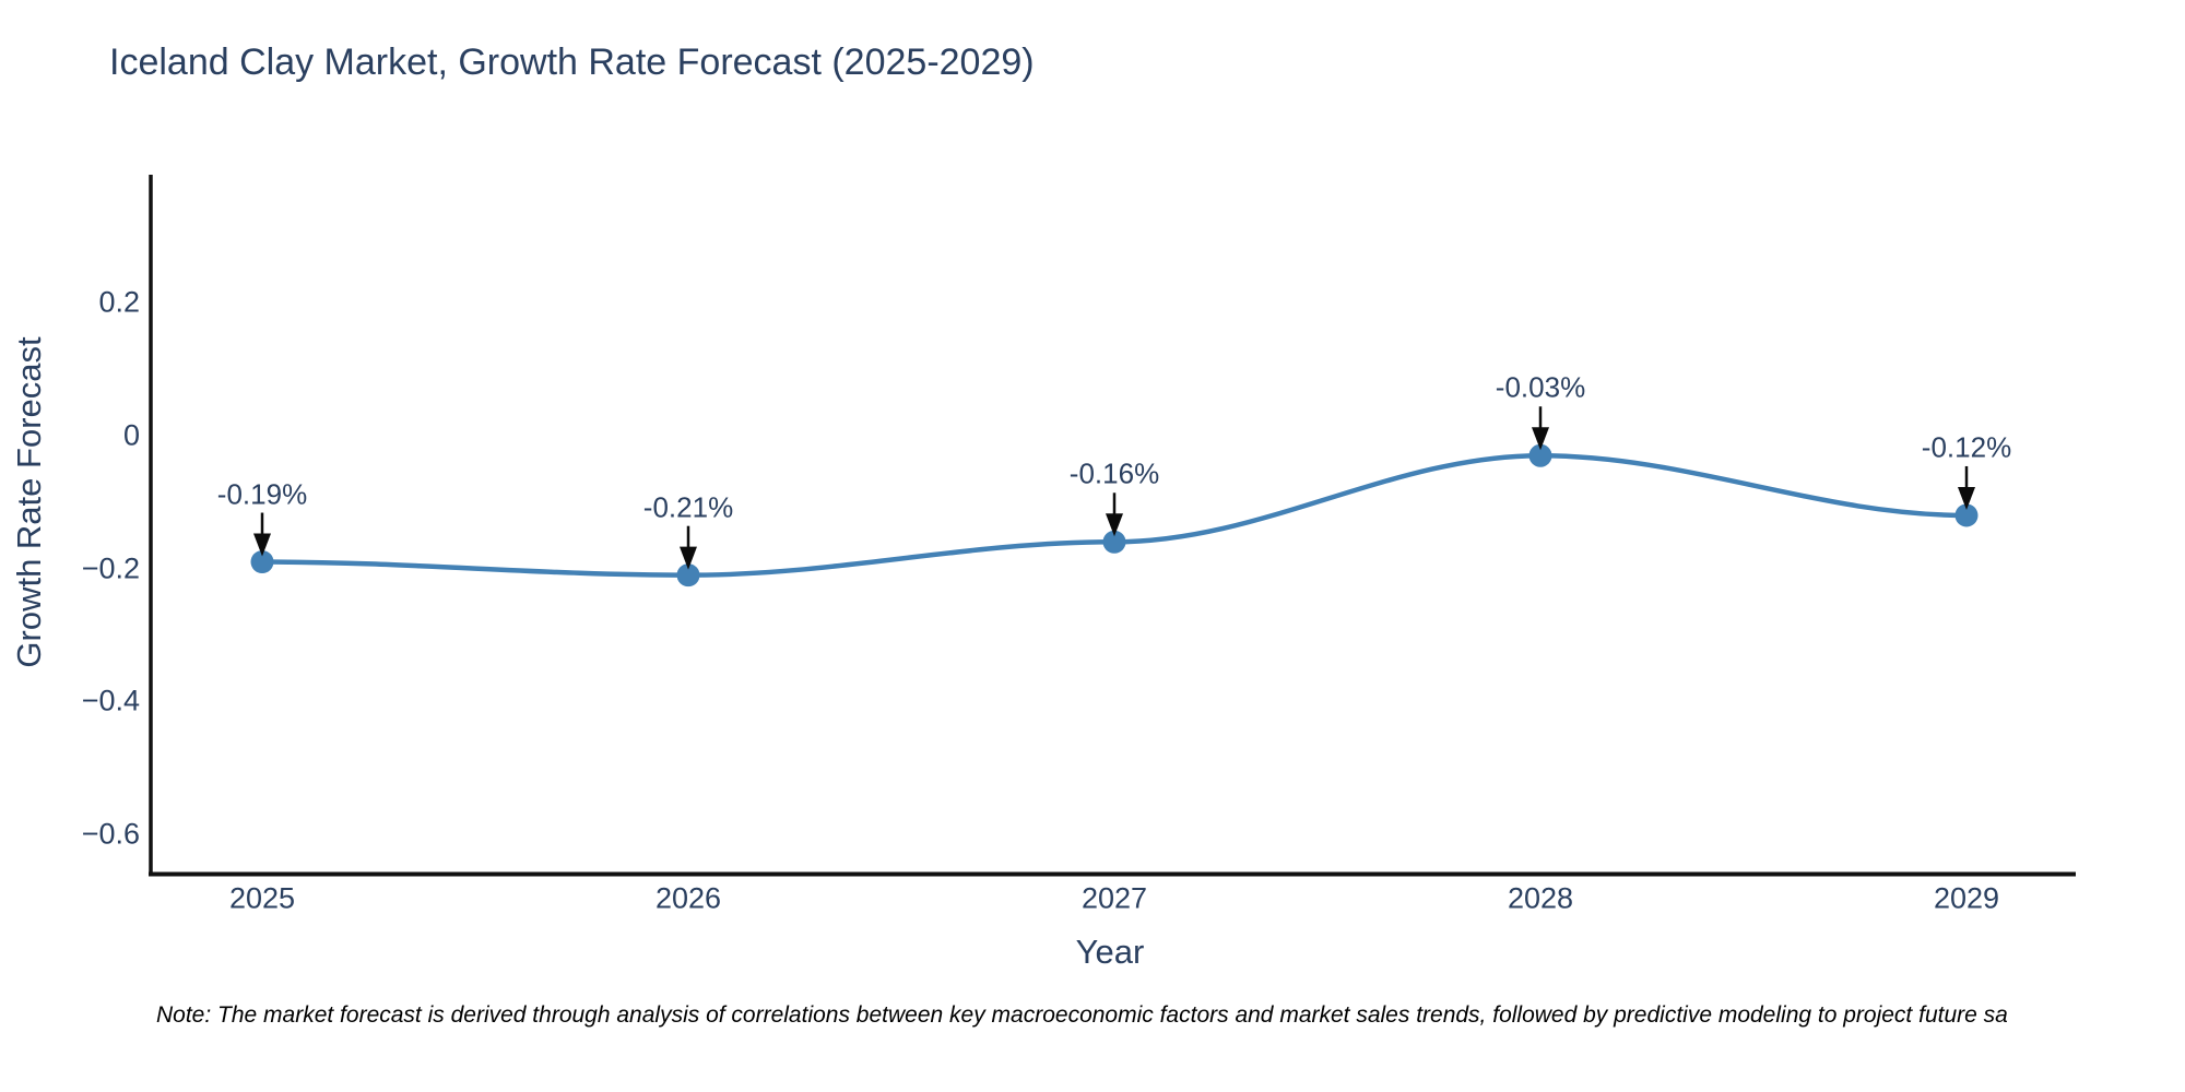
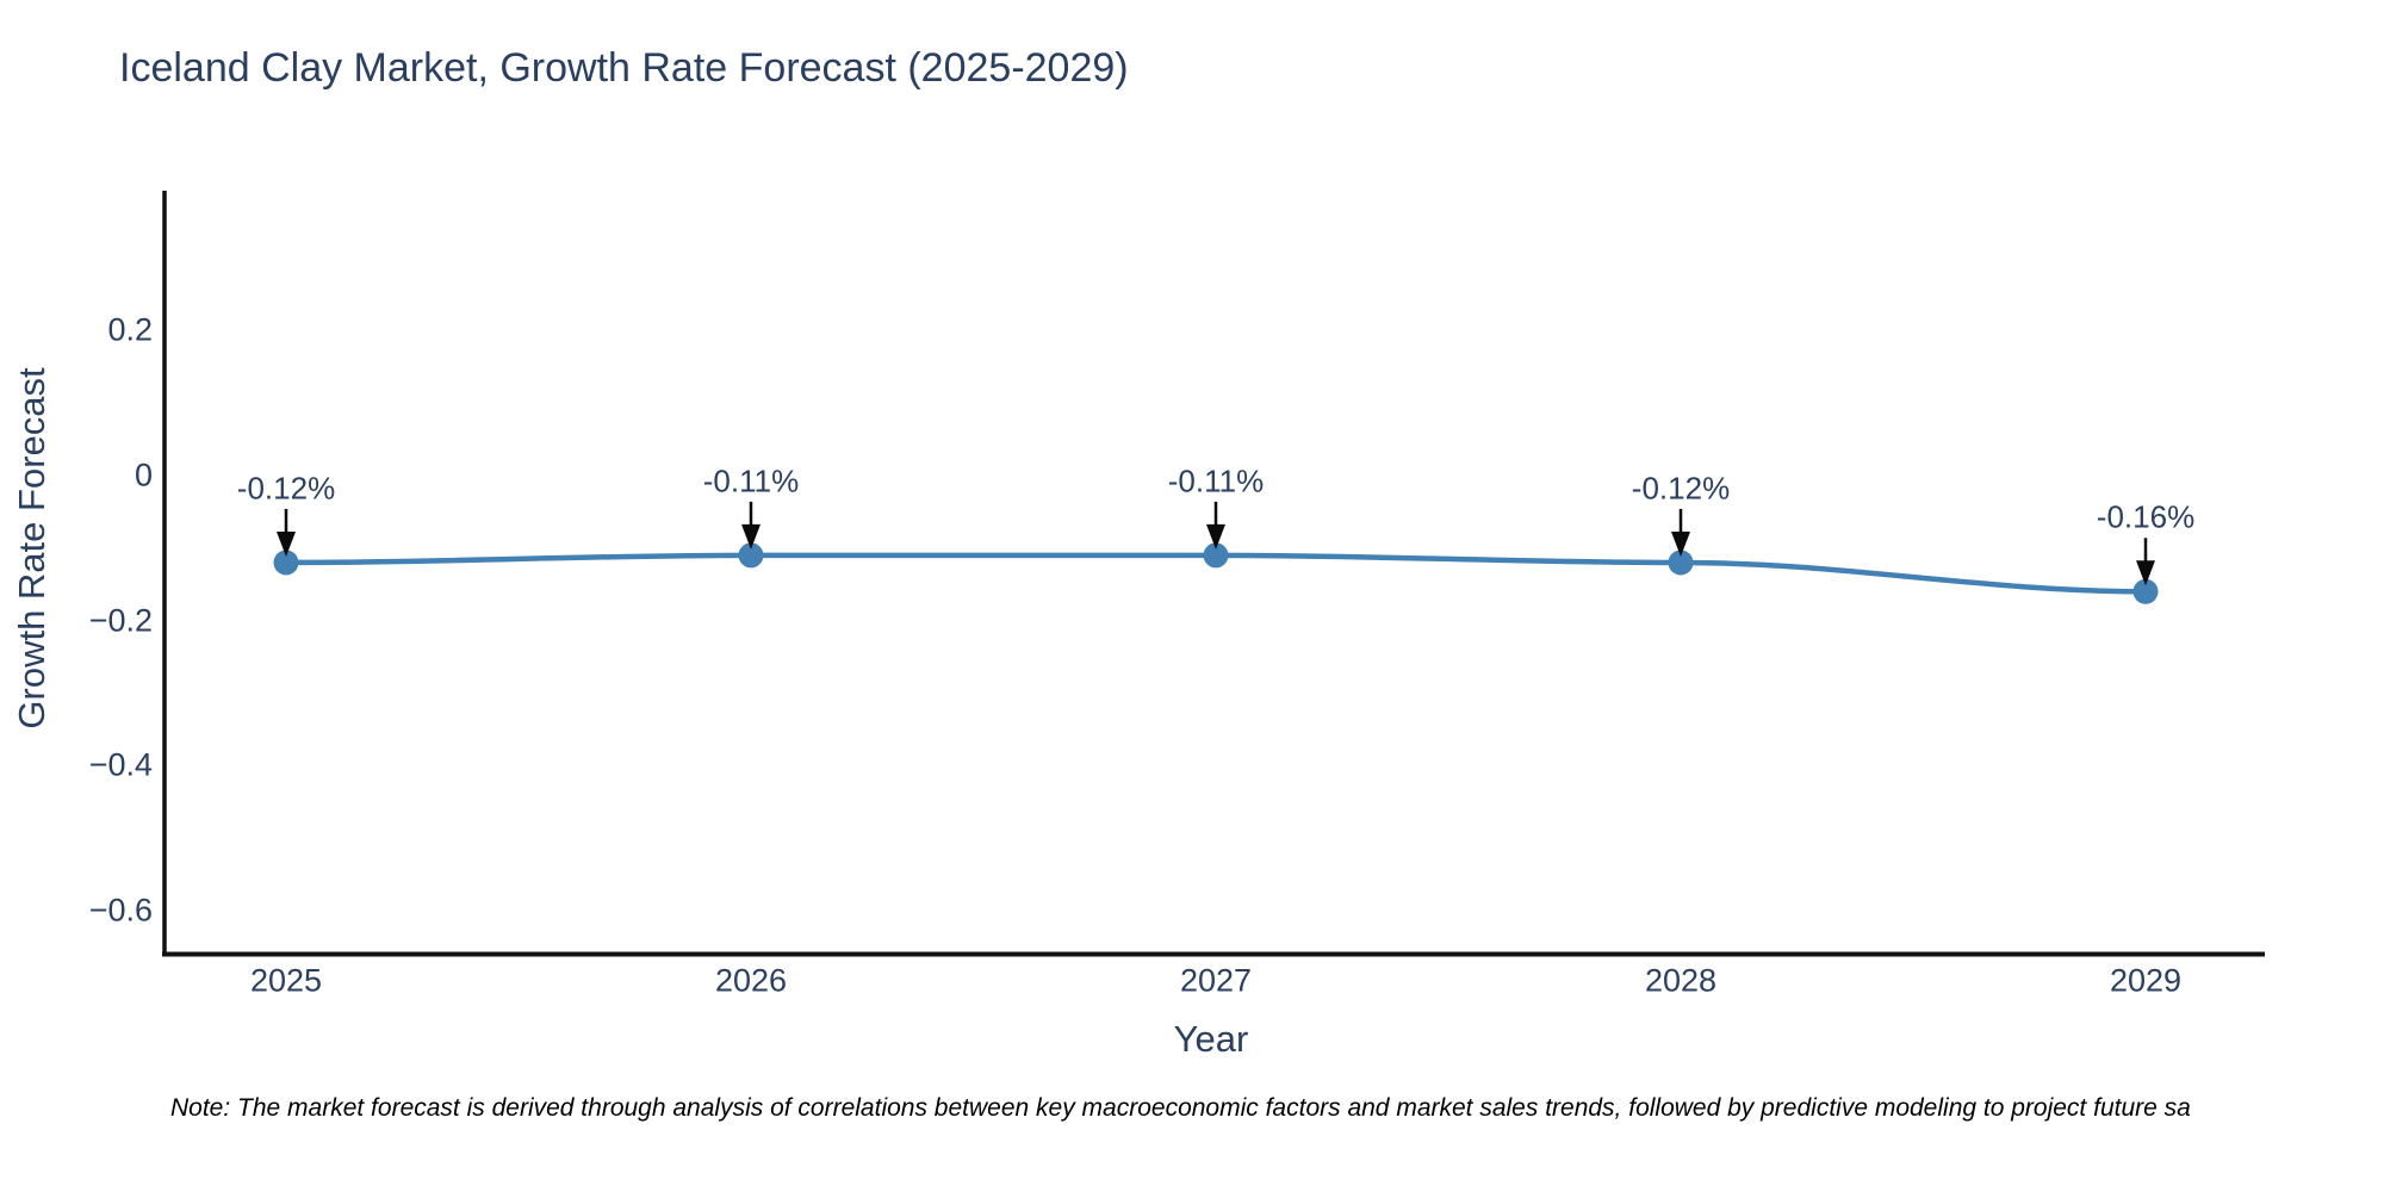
2025: -0.19% -> -0.12%
2026: -0.21% -> -0.11%
2027: -0.16% -> -0.11%
2028: -0.03% -> -0.12%
2029: -0.12% -> -0.16%
